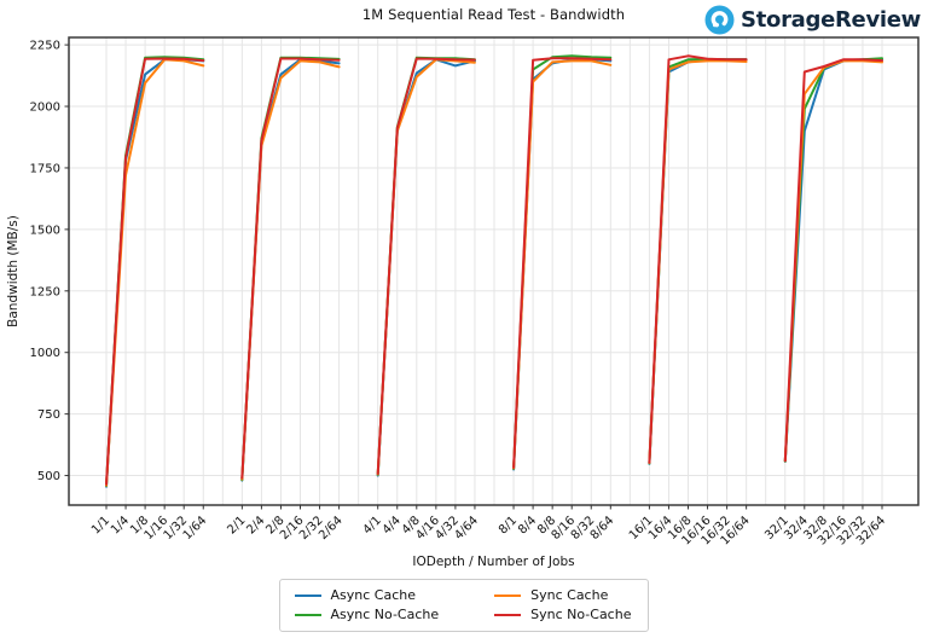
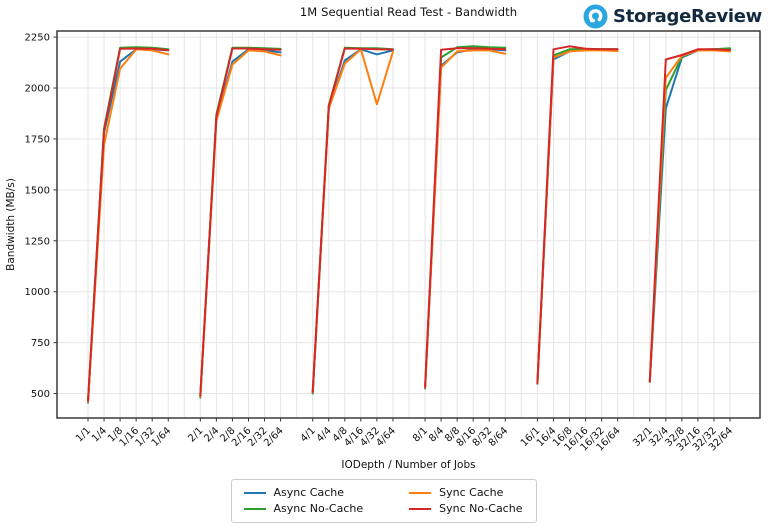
Sync Cache/4/32: 2180 -> 1920
